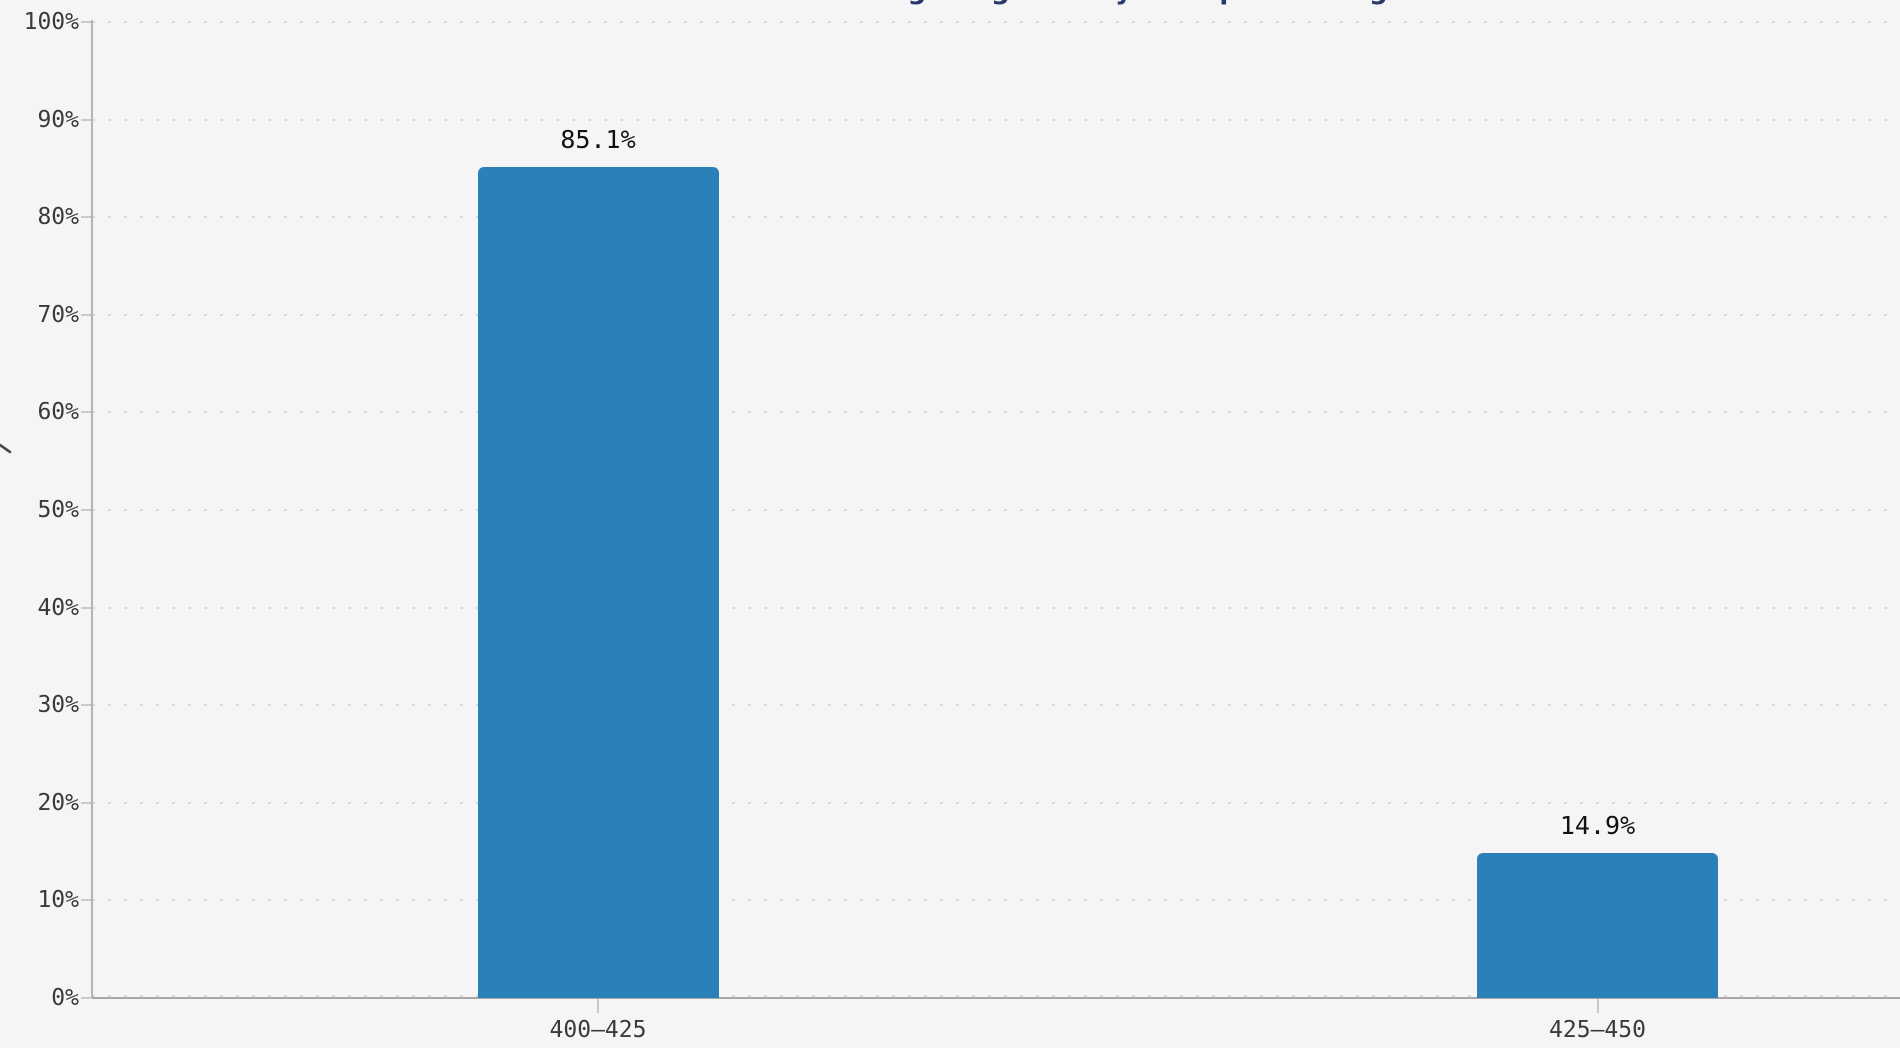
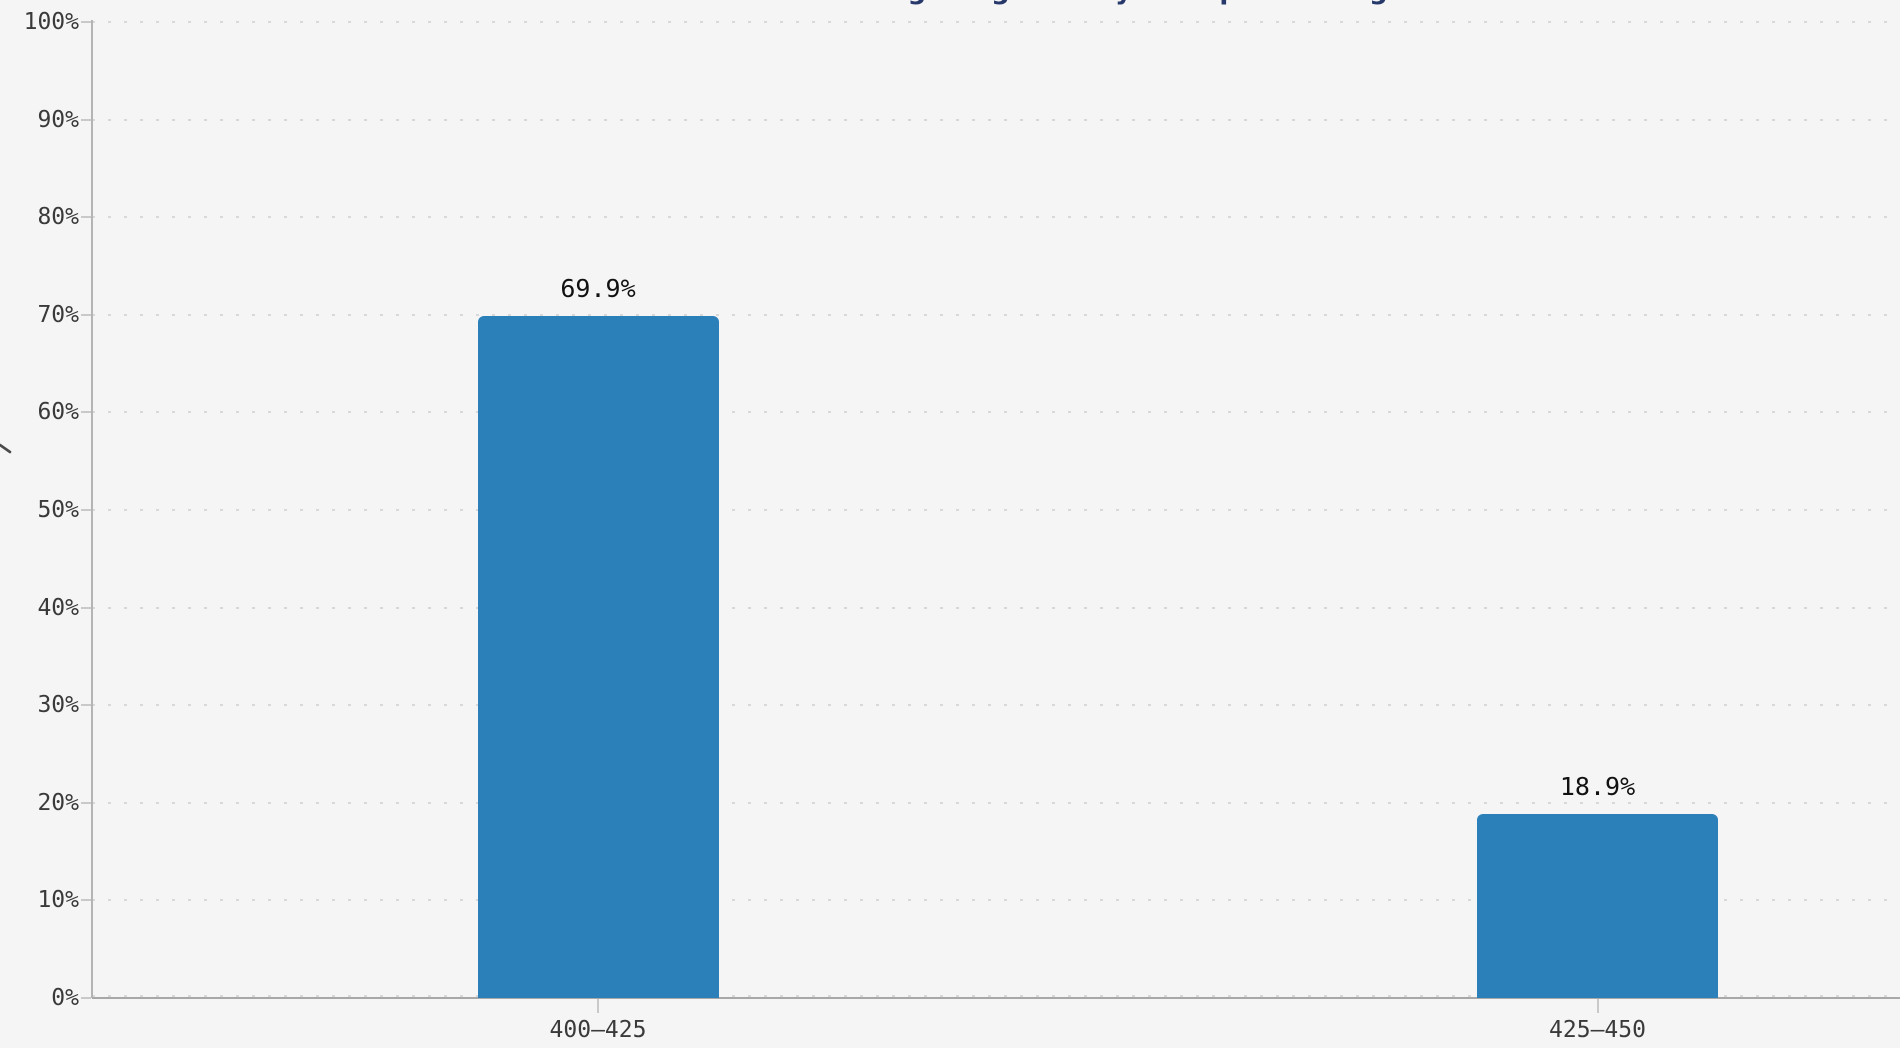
400–425: 85.1% -> 69.9%
425–450: 14.9% -> 18.9%
